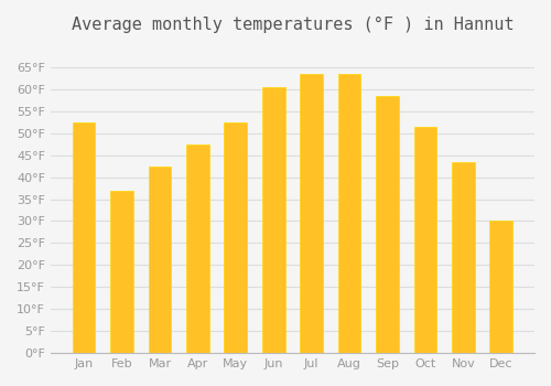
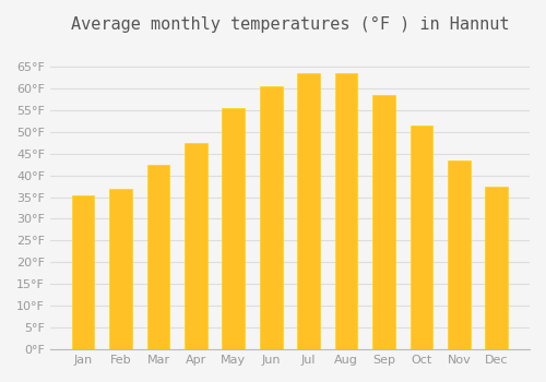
Jan: 52.5°F -> 35.5°F
May: 52.5°F -> 55.5°F
Dec: 30.0°F -> 37.5°F
